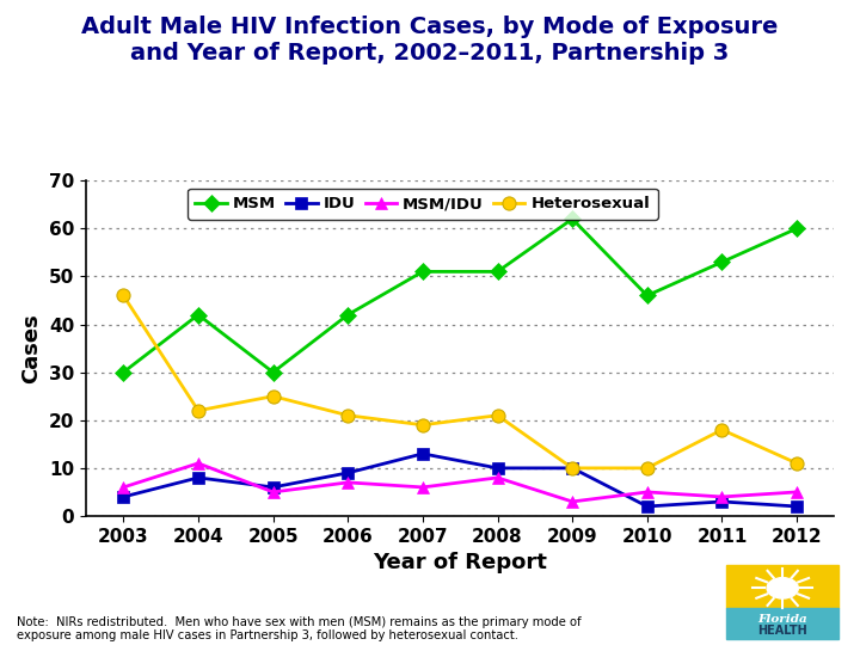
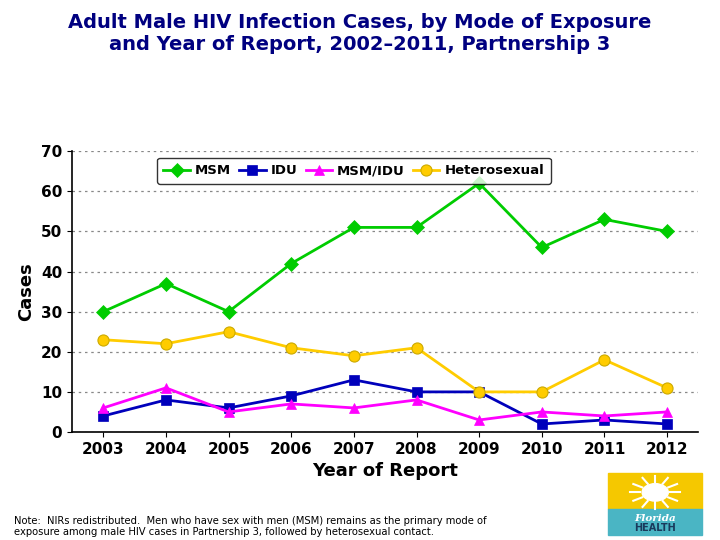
Heterosexual/2003: 46 -> 23
MSM/2004: 42 -> 37
MSM/2012: 60 -> 50
